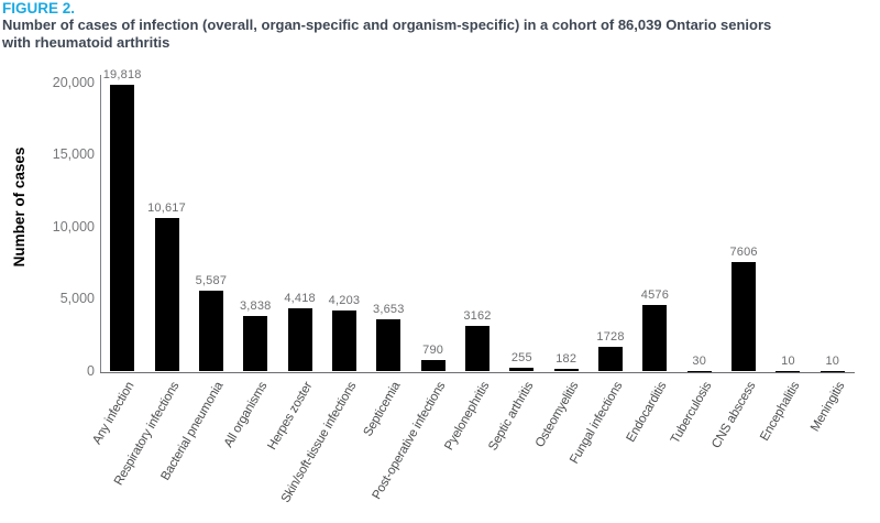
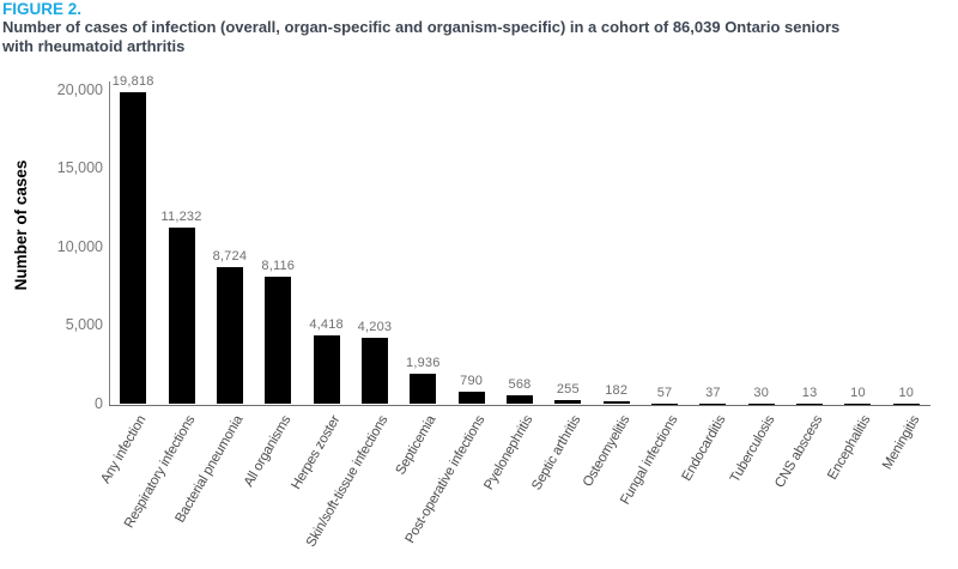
Respiratory infections: 10,617 -> 11,232
Bacterial pneumonia: 5,587 -> 8,724
All organisms: 3,838 -> 8,116
Septicemia: 3,653 -> 1,936
Pyelonephritis: 3162 -> 568
Fungal infections: 1728 -> 57
Endocarditis: 4576 -> 37
CNS abscess: 7606 -> 13
